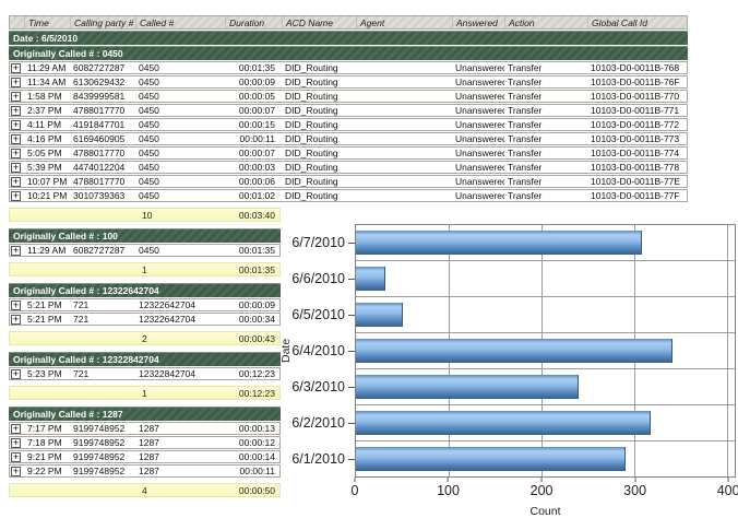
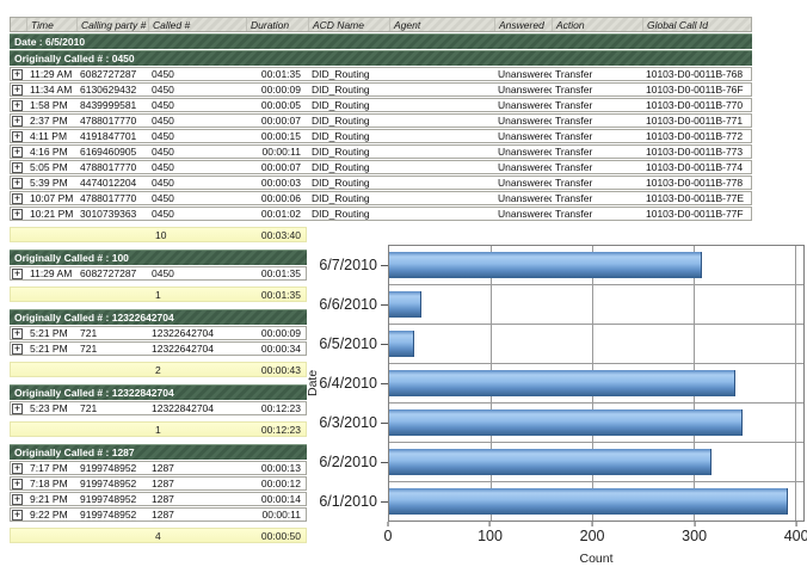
6/5/2010: 50 -> 20
6/3/2010: 240 -> 350
6/1/2010: 290 -> 390
